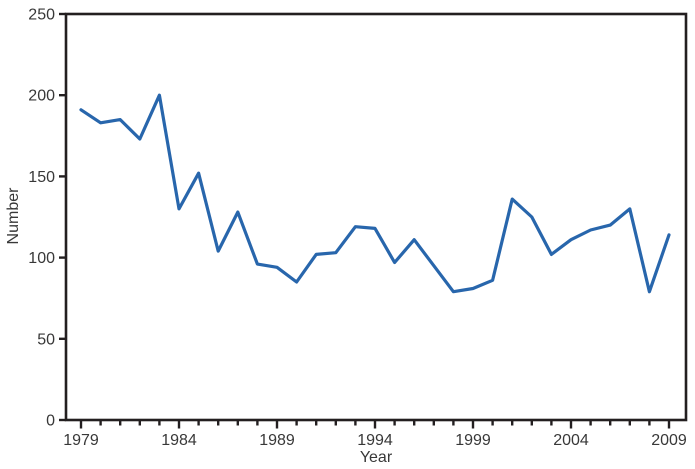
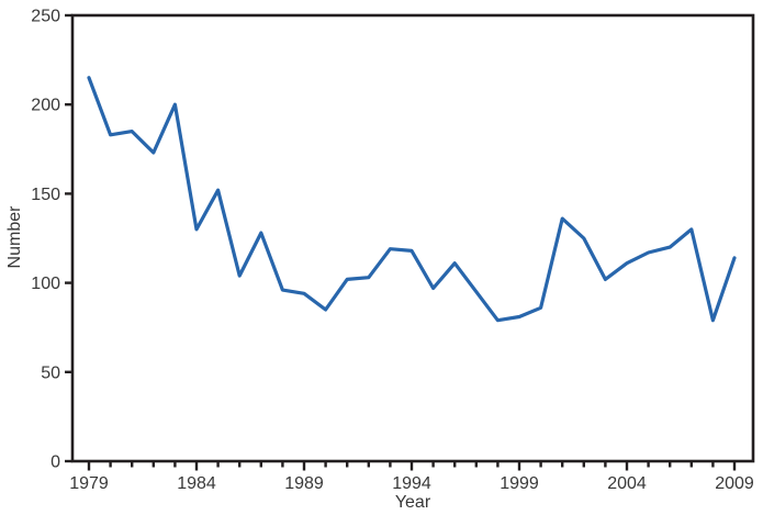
1979: 191 -> 215
